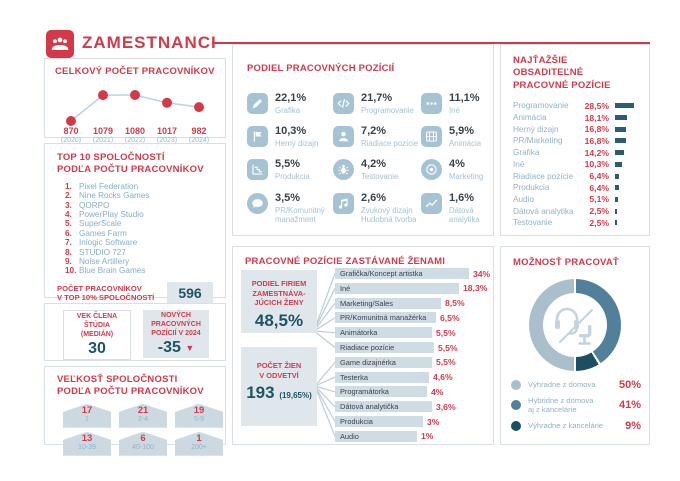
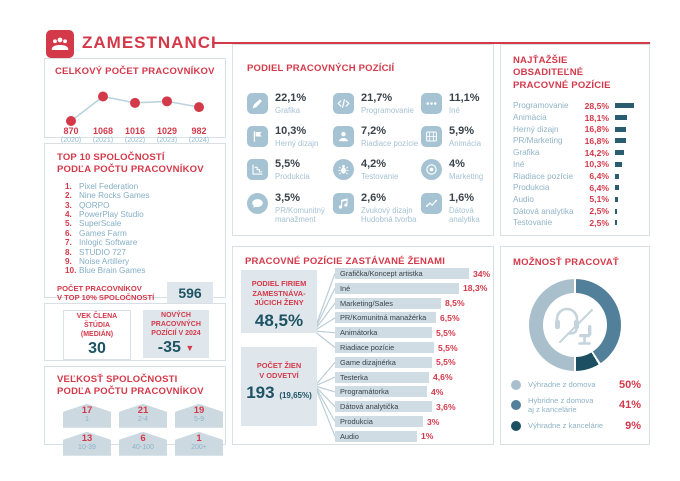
CELKOVÝ POČET PRACOVNÍKOV/(2021): 1079 -> 1068
CELKOVÝ POČET PRACOVNÍKOV/(2022): 1080 -> 1016
CELKOVÝ POČET PRACOVNÍKOV/(2023): 1017 -> 1029
